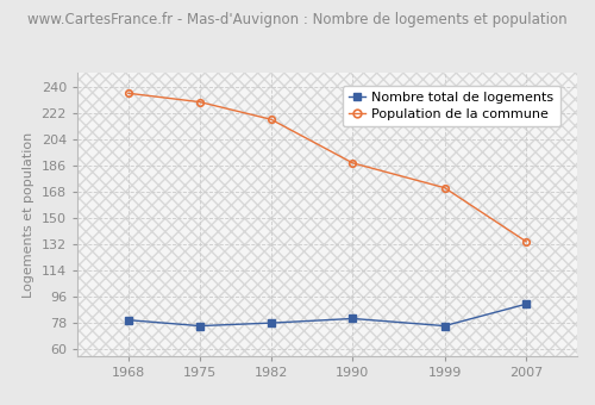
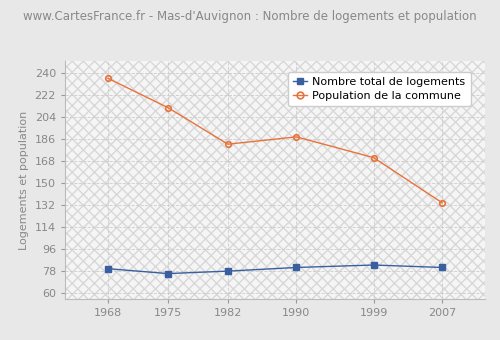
Population de la commune/1975: 230 -> 212
Population de la commune/1982: 218 -> 182
Nombre total de logements/1999: 76 -> 83
Nombre total de logements/2007: 91 -> 81
